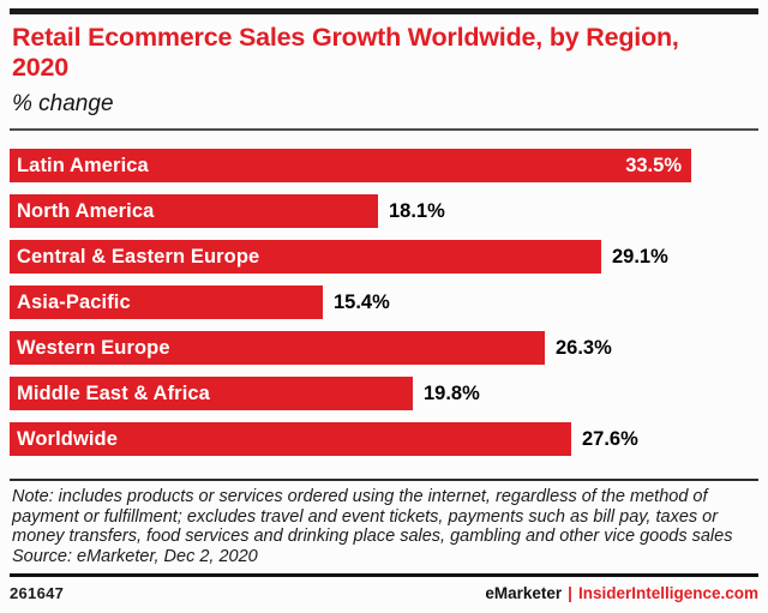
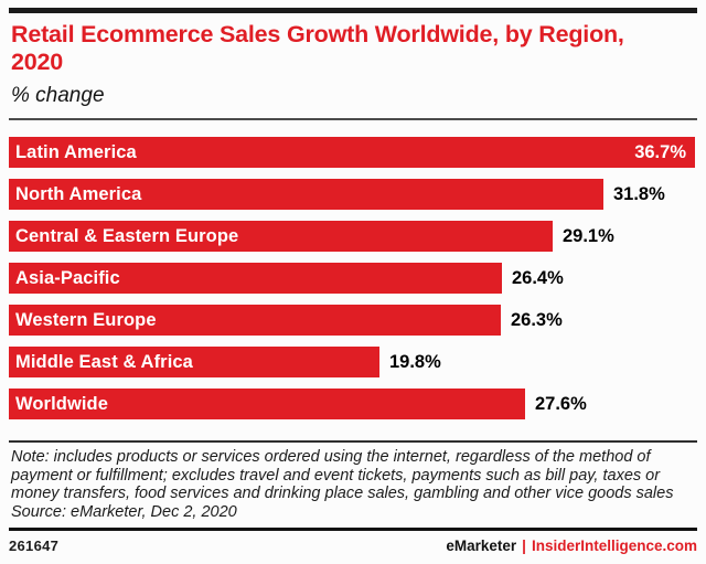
Latin America: 33.5% -> 36.7%
North America: 18.1% -> 31.8%
Asia-Pacific: 15.4% -> 26.4%
